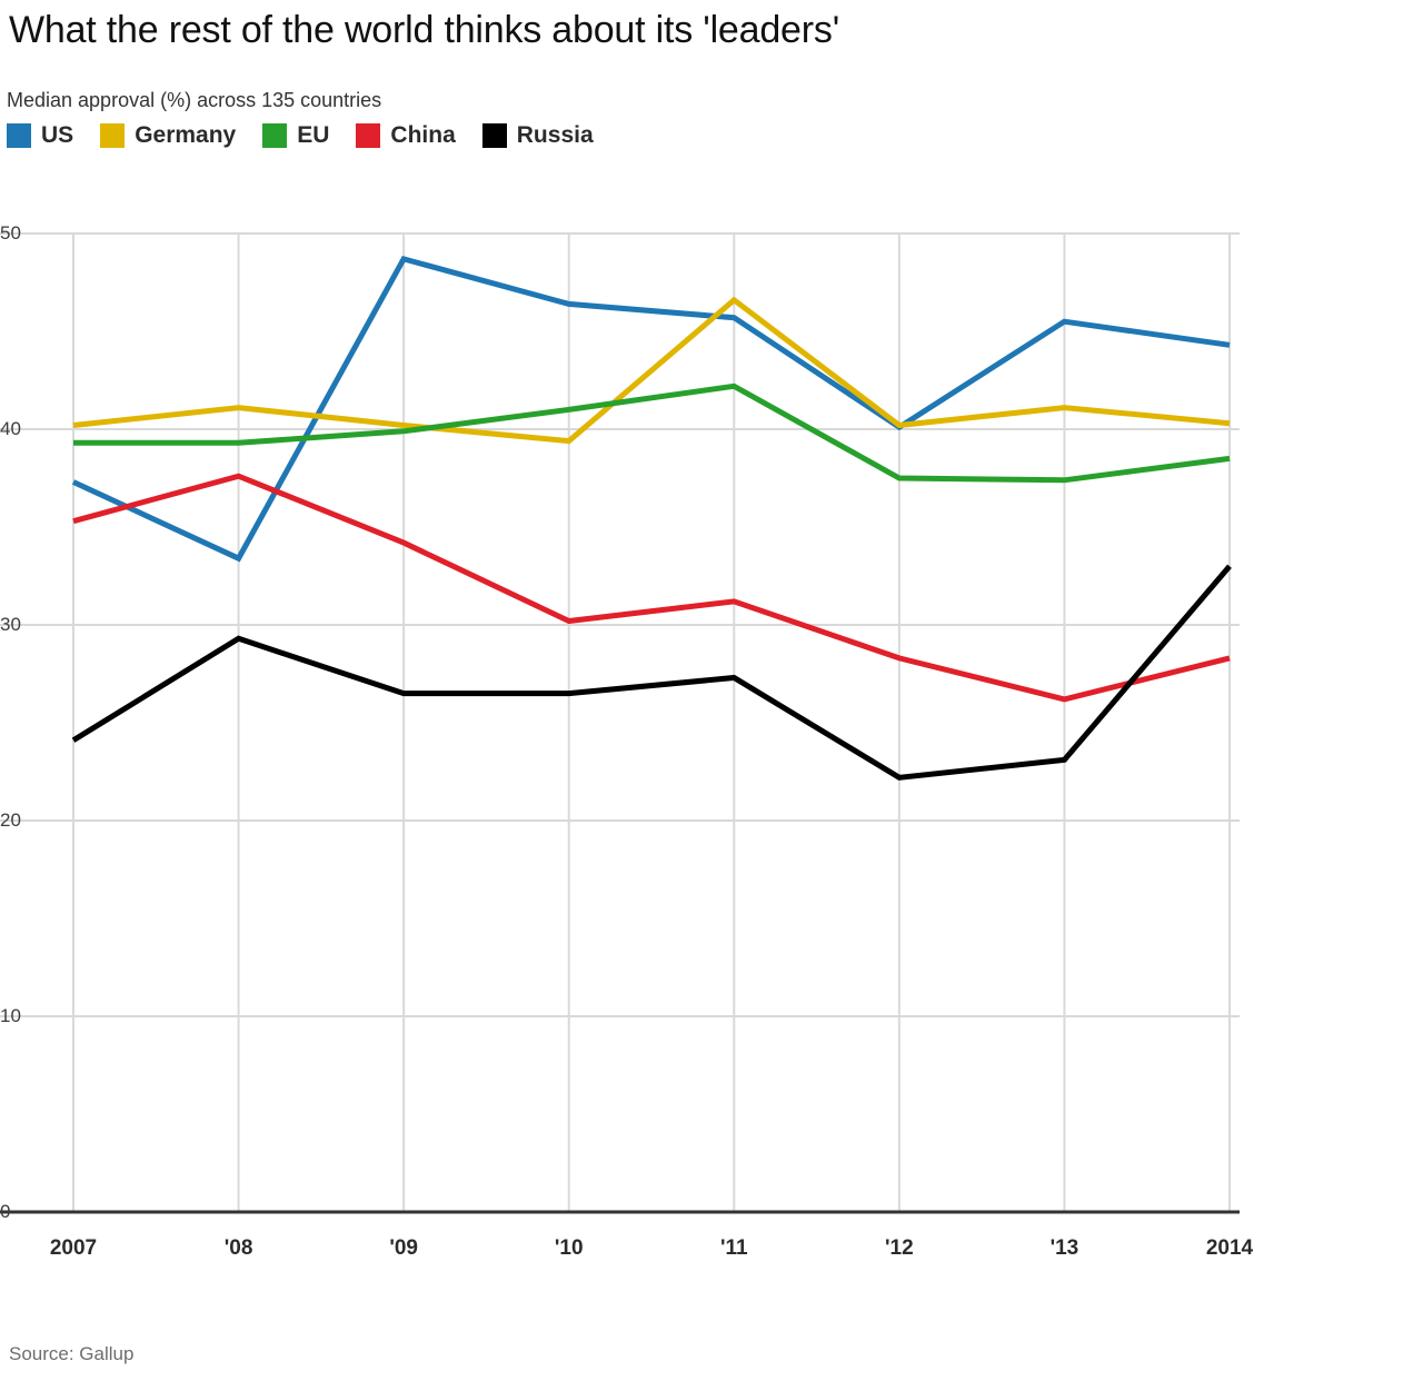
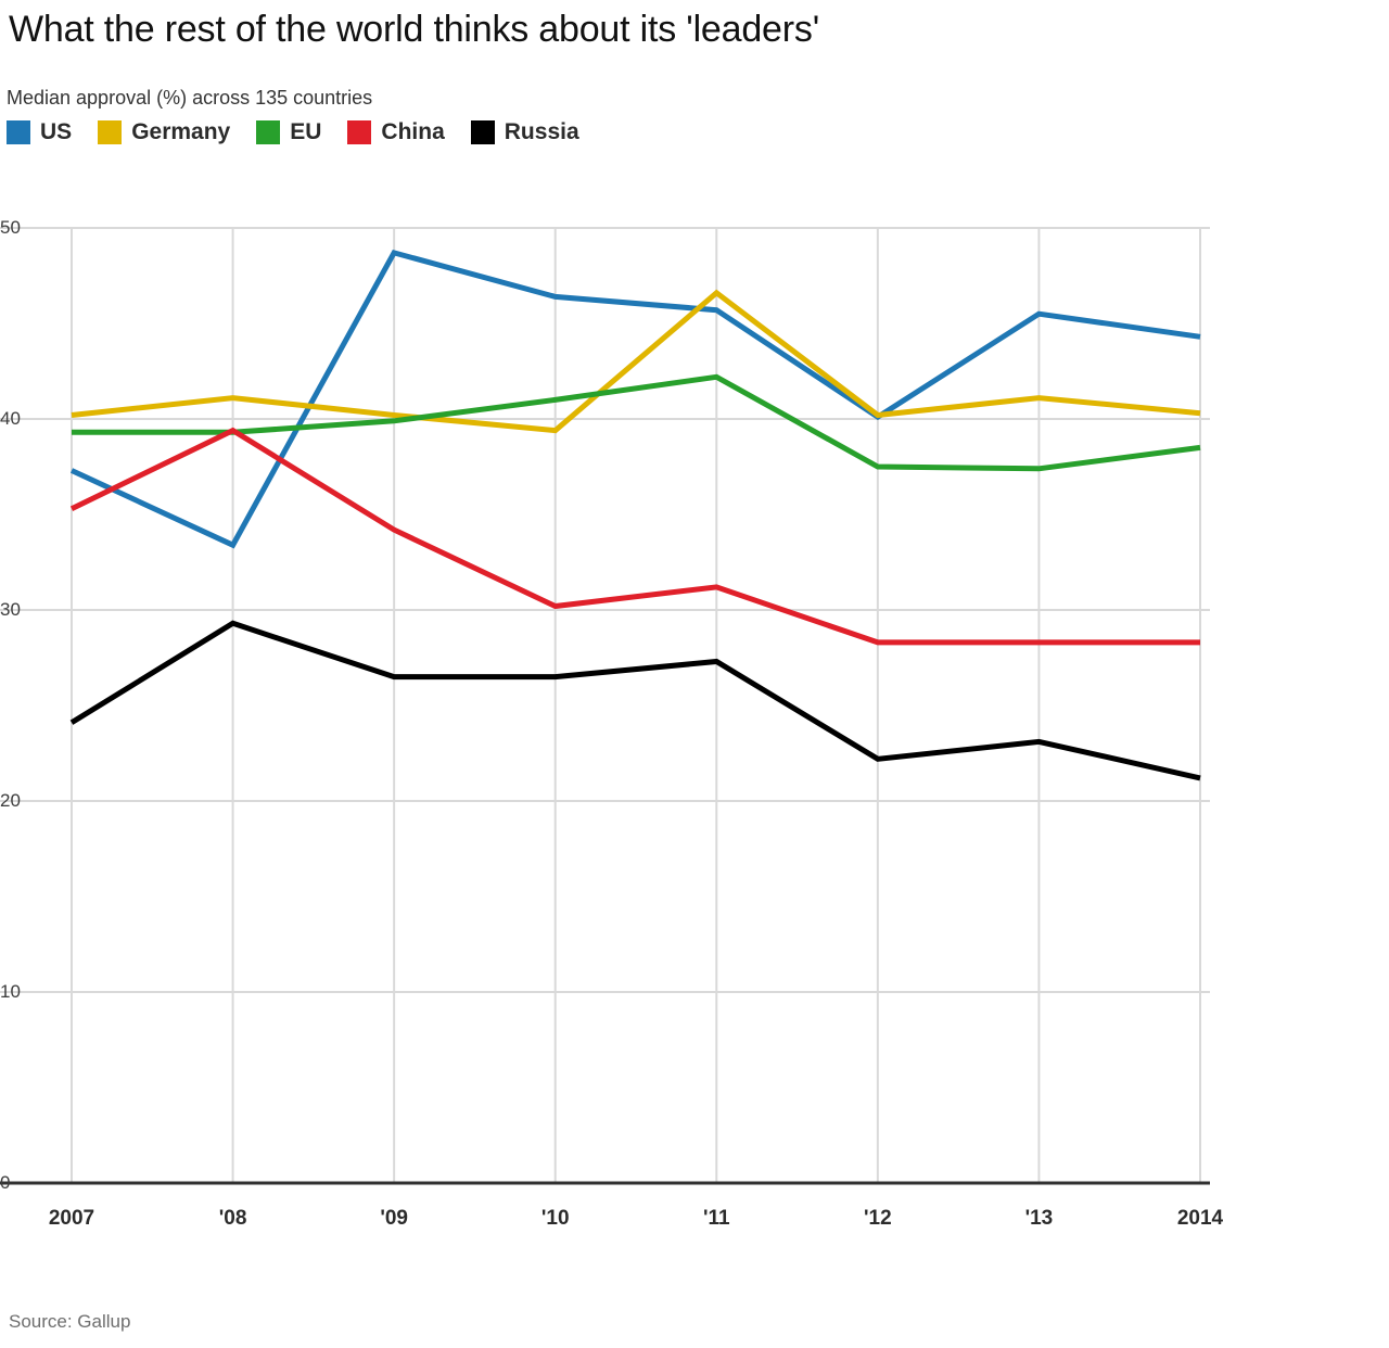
China/'08: 37.6 -> 39.4
China/'13: 26.2 -> 28.3
Russia/2014: 33.0 -> 21.2
